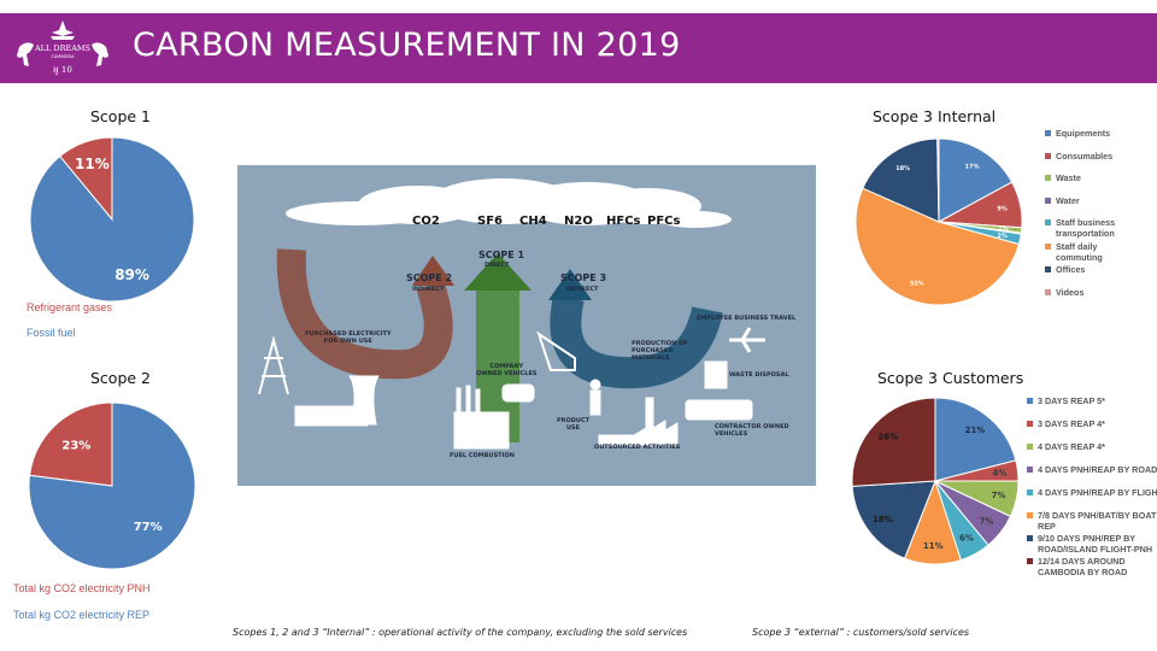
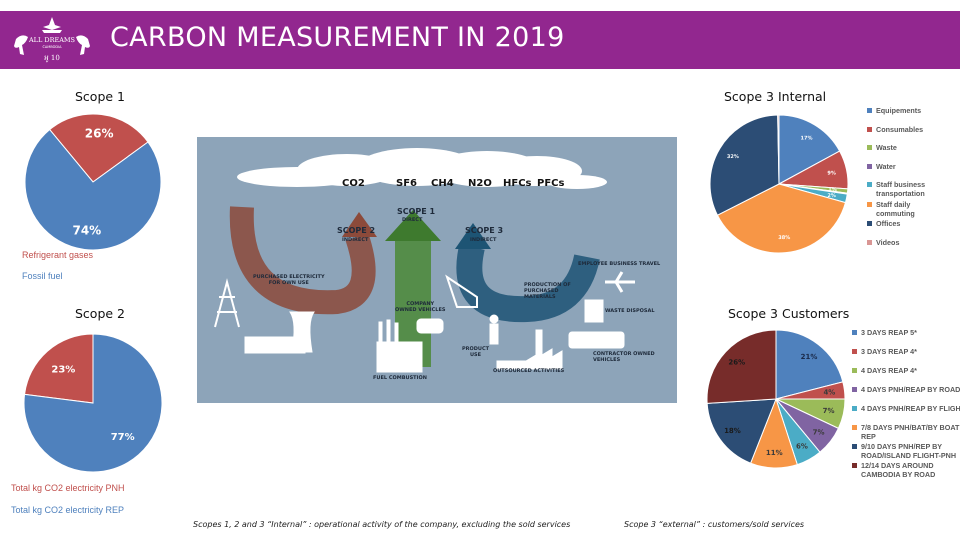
Scope 1/Refrigerant gases: 11% -> 26%
Scope 1/Fossil fuel: 89% -> 74%
Scope 3 Internal/Staff daily commuting: 52% -> 38%
Scope 3 Internal/Offices: 18% -> 32%
